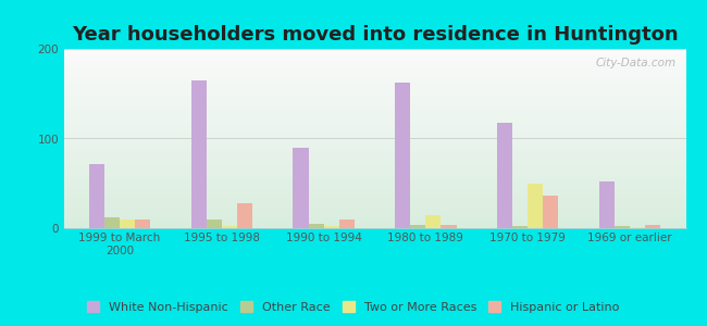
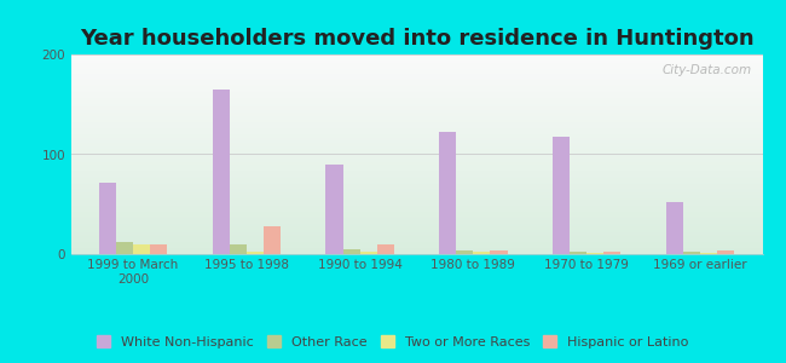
White Non-Hispanic/1980 to 1989: 162 -> 122
Two or More Races/1980 to 1989: 14 -> 3
Two or More Races/1970 to 1979: 50 -> 1
Hispanic or Latino/1970 to 1979: 36 -> 2
